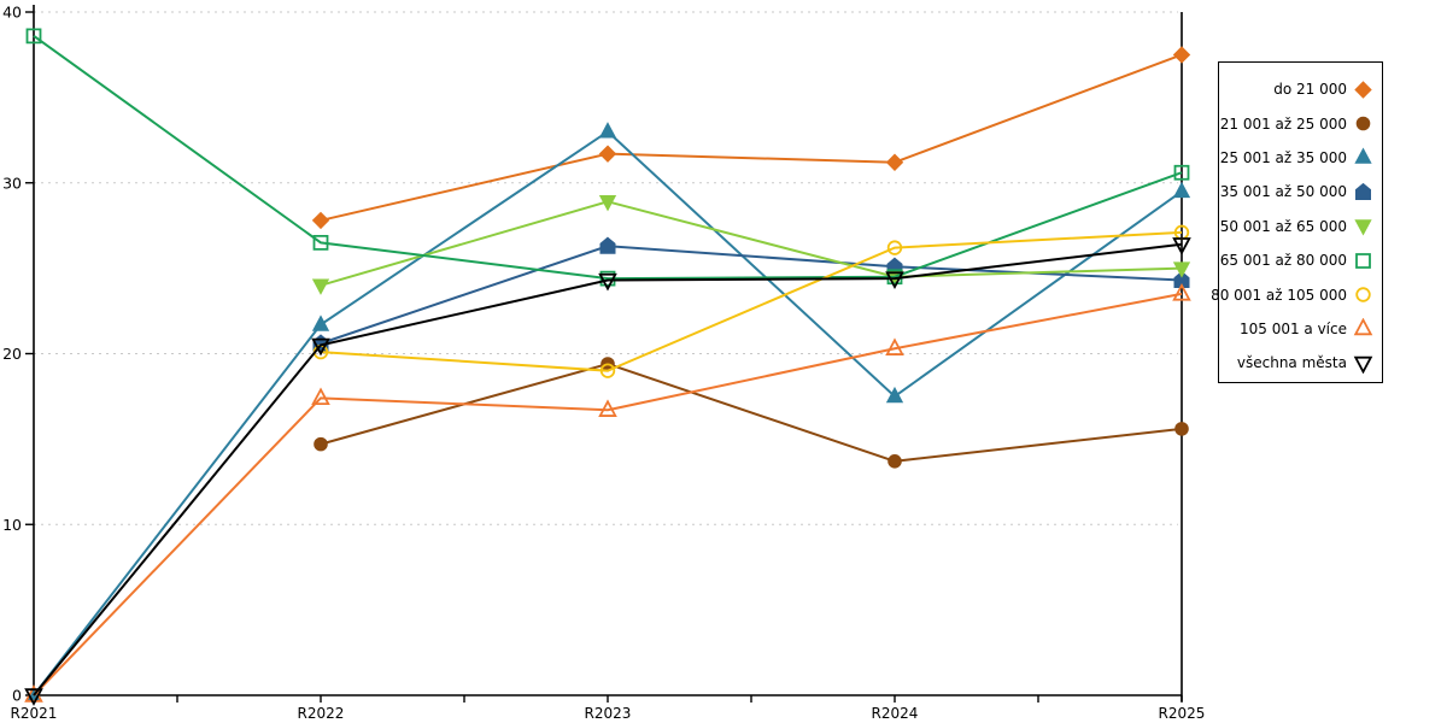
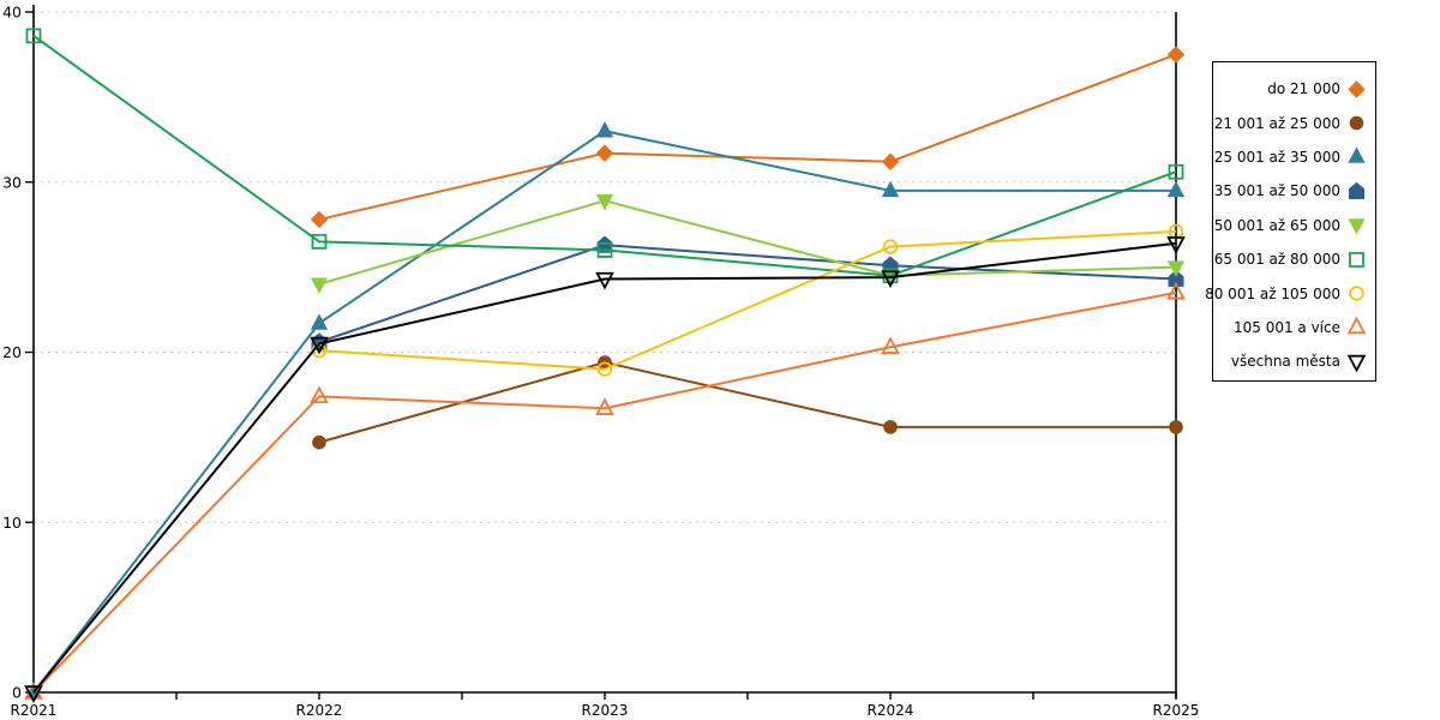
65 001 až 80 000/R2023: 24.4 -> 26.0
21 001 až 25 000/R2024: 13.7 -> 15.6
25 001 až 35 000/R2024: 17.5 -> 29.5
